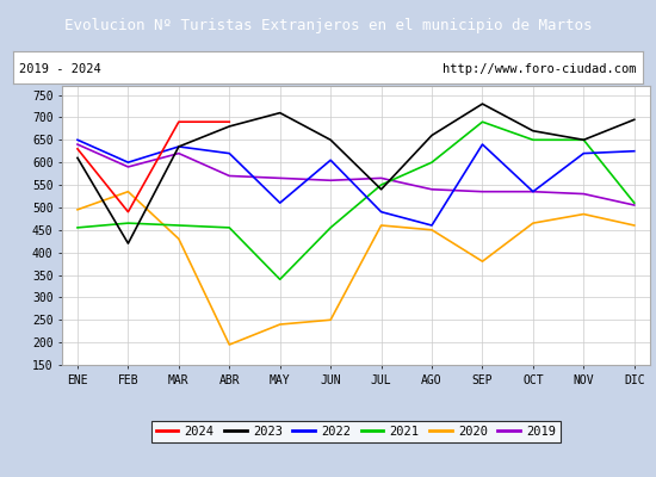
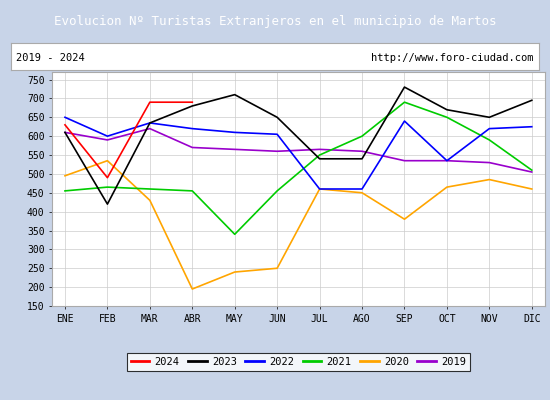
2019/ENE: 640 -> 610
2022/MAY: 510 -> 610
2022/JUL: 490 -> 460
2023/AGO: 660 -> 540
2019/AGO: 540 -> 560
2021/NOV: 650 -> 590
